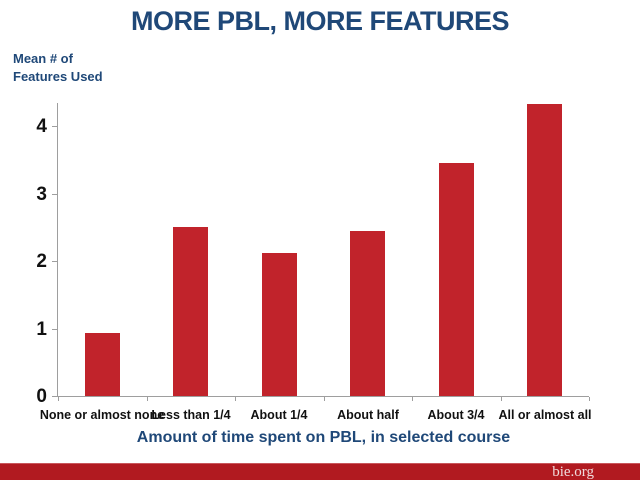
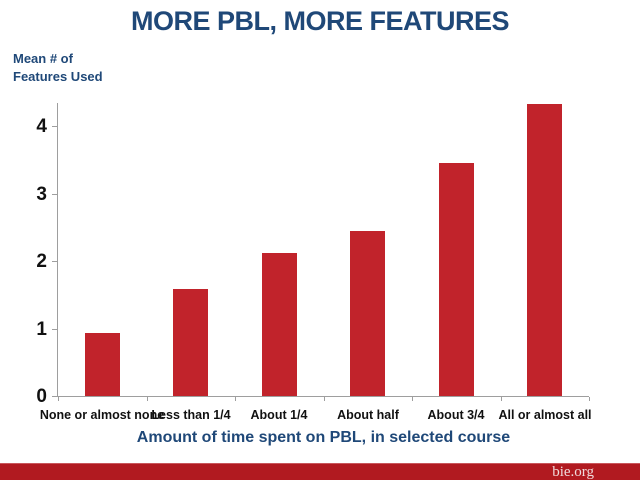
Less than 1/4: 2.5 -> 1.6
